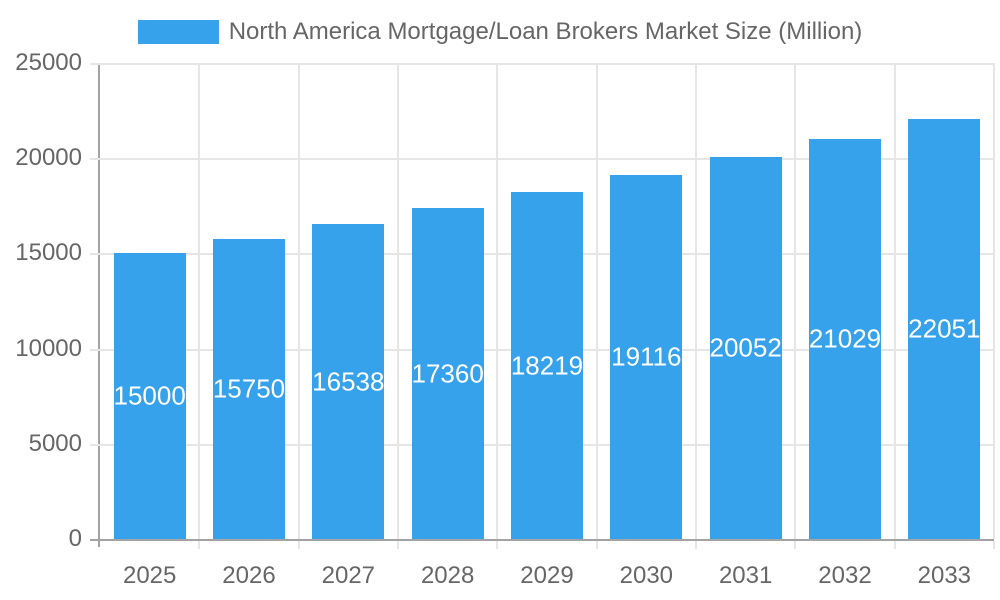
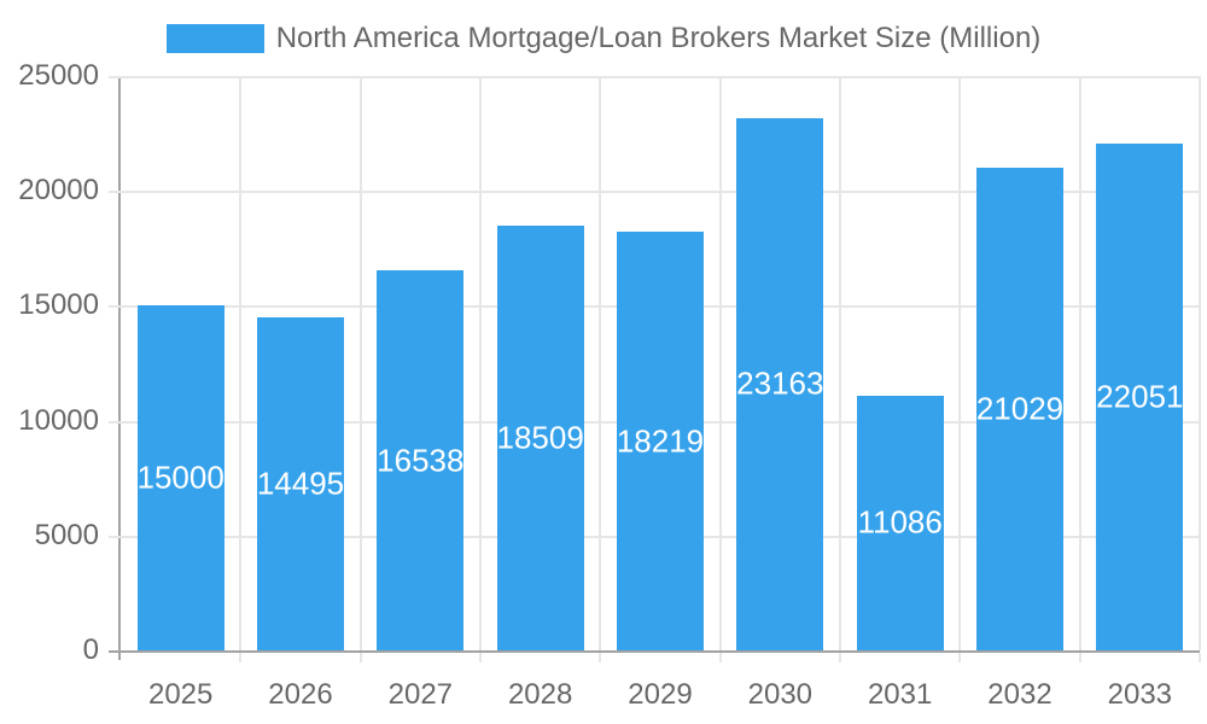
2026: 15750 -> 14495
2028: 17360 -> 18509
2030: 19116 -> 23163
2031: 20052 -> 11086
